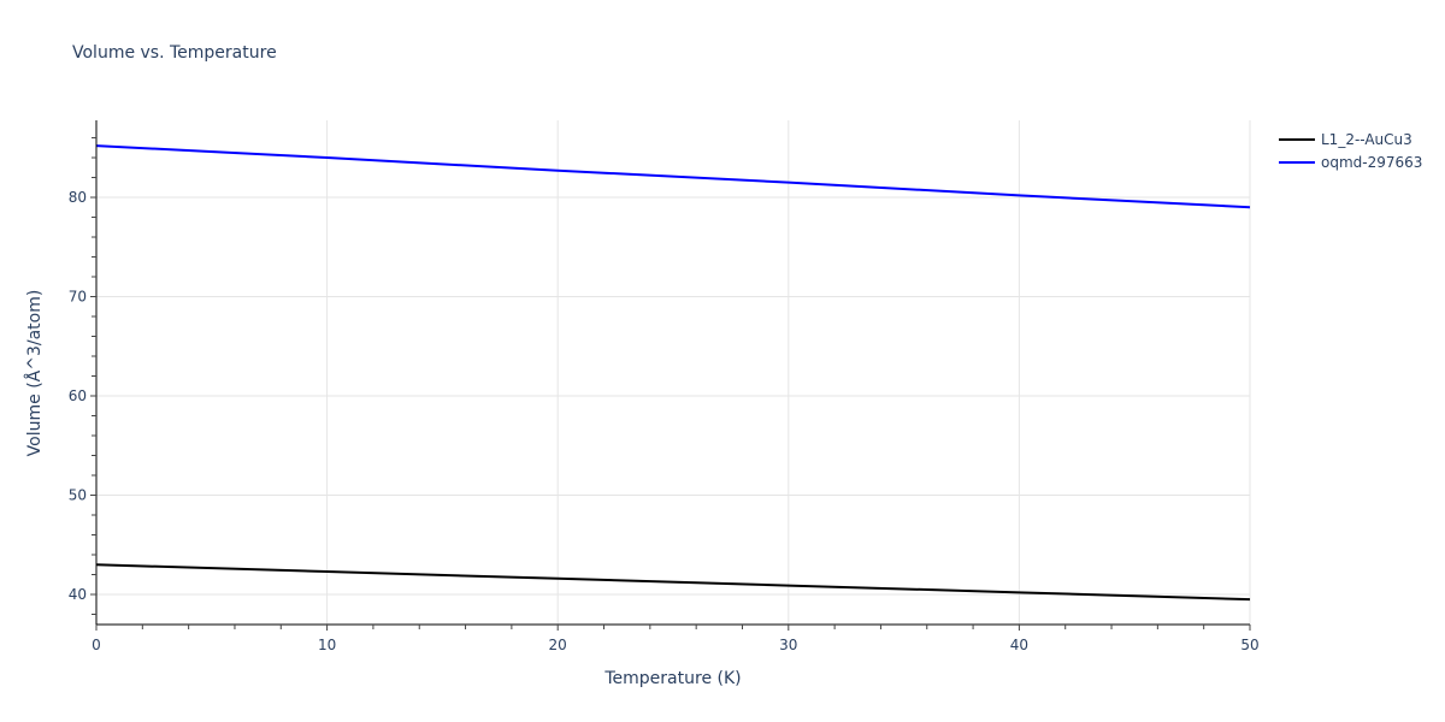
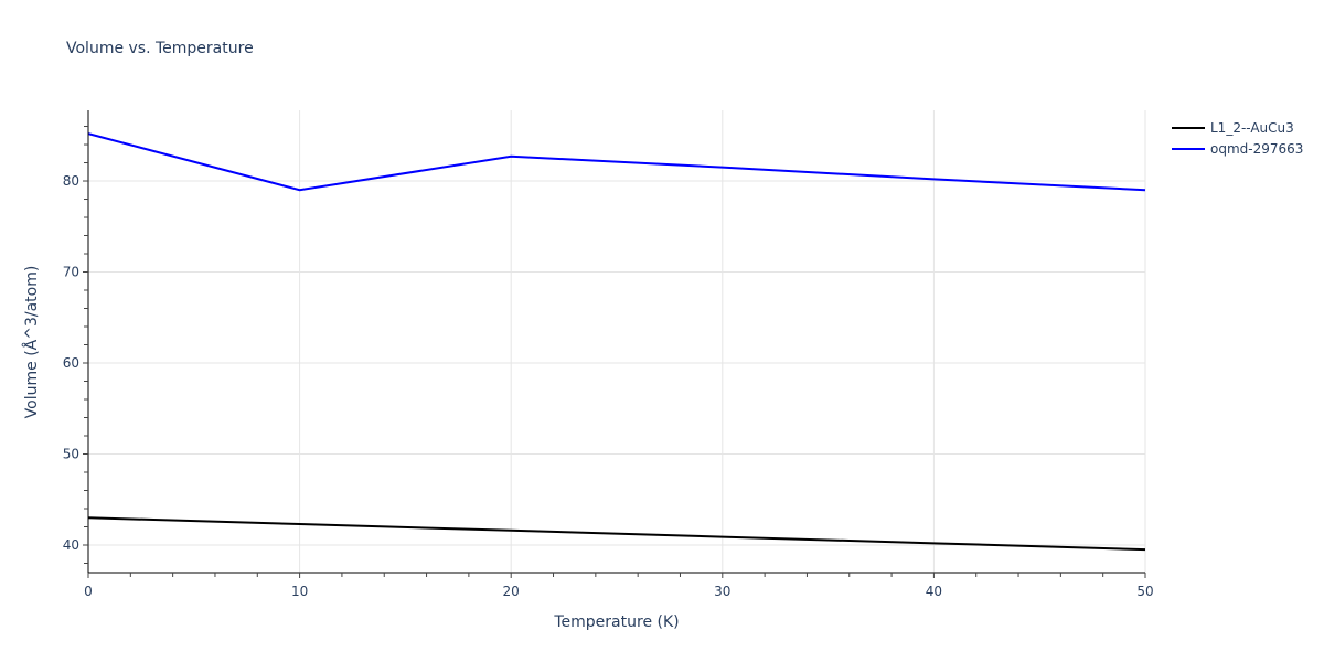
oqmd-297663/10: 84 -> 79
